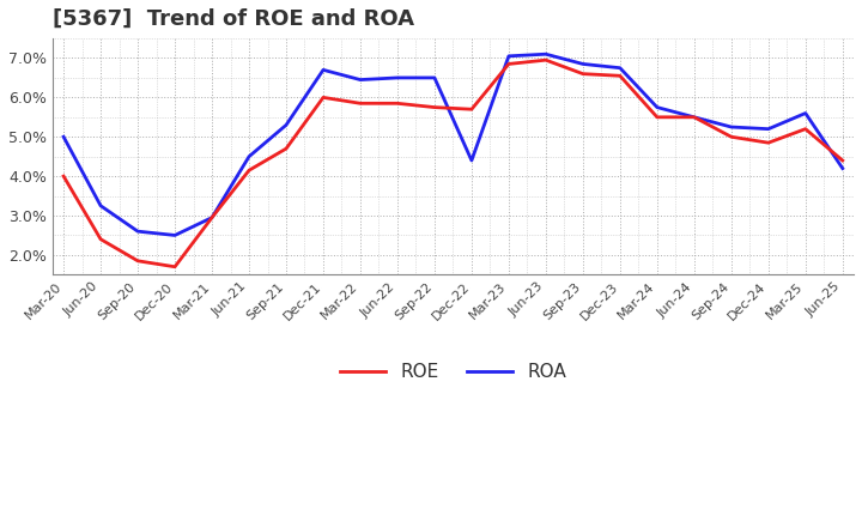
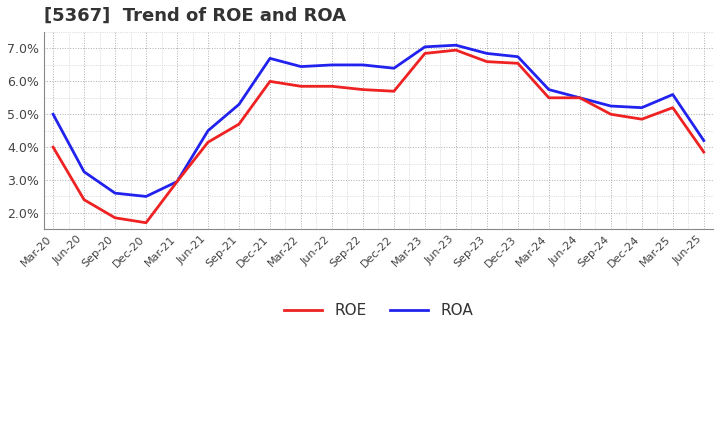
ROA/Dec-22: 4.40% -> 6.40%
ROE/Jun-25: 4.40% -> 3.85%
